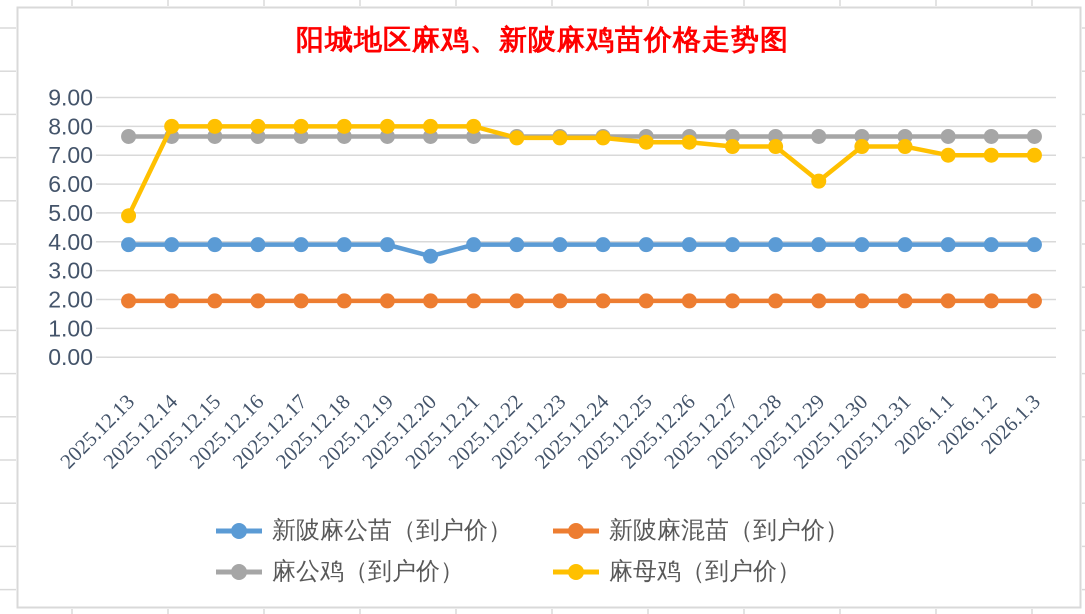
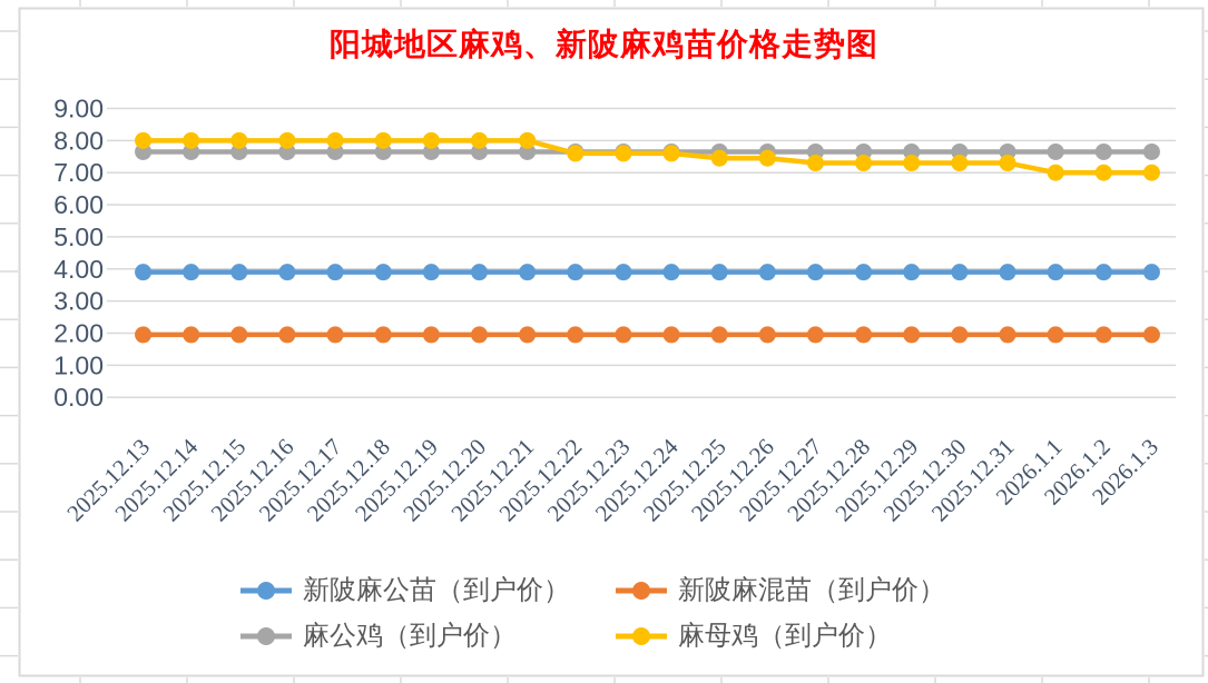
麻母鸡（到户价）/2025.12.13: 4.9 -> 8.0
新陂麻公苗（到户价）/2025.12.20: 3.5 -> 3.9
麻母鸡（到户价）/2025.12.29: 6.1 -> 7.3
